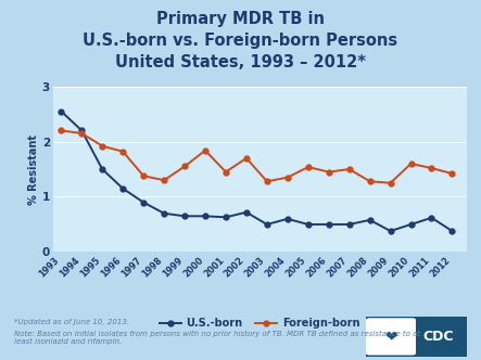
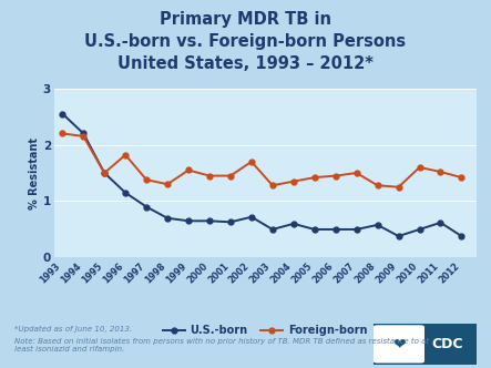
Foreign-born/1995: 1.92 -> 1.50
Foreign-born/2000: 1.84 -> 1.45
Foreign-born/2005: 1.54 -> 1.42
